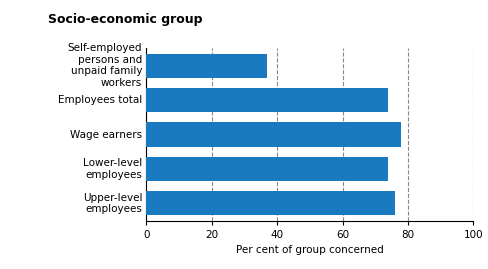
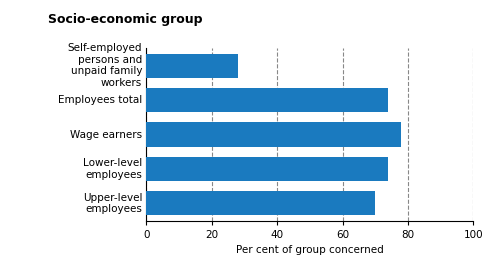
Self-employed persons and unpaid family workers: 37 -> 28
Upper-level employees: 76 -> 70
